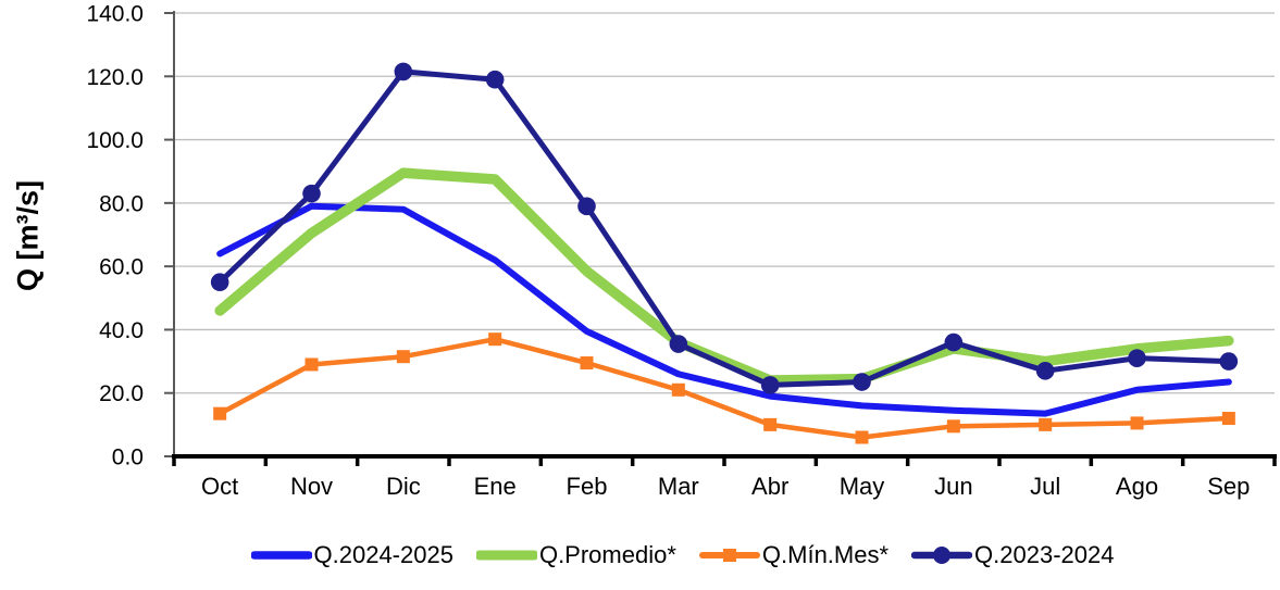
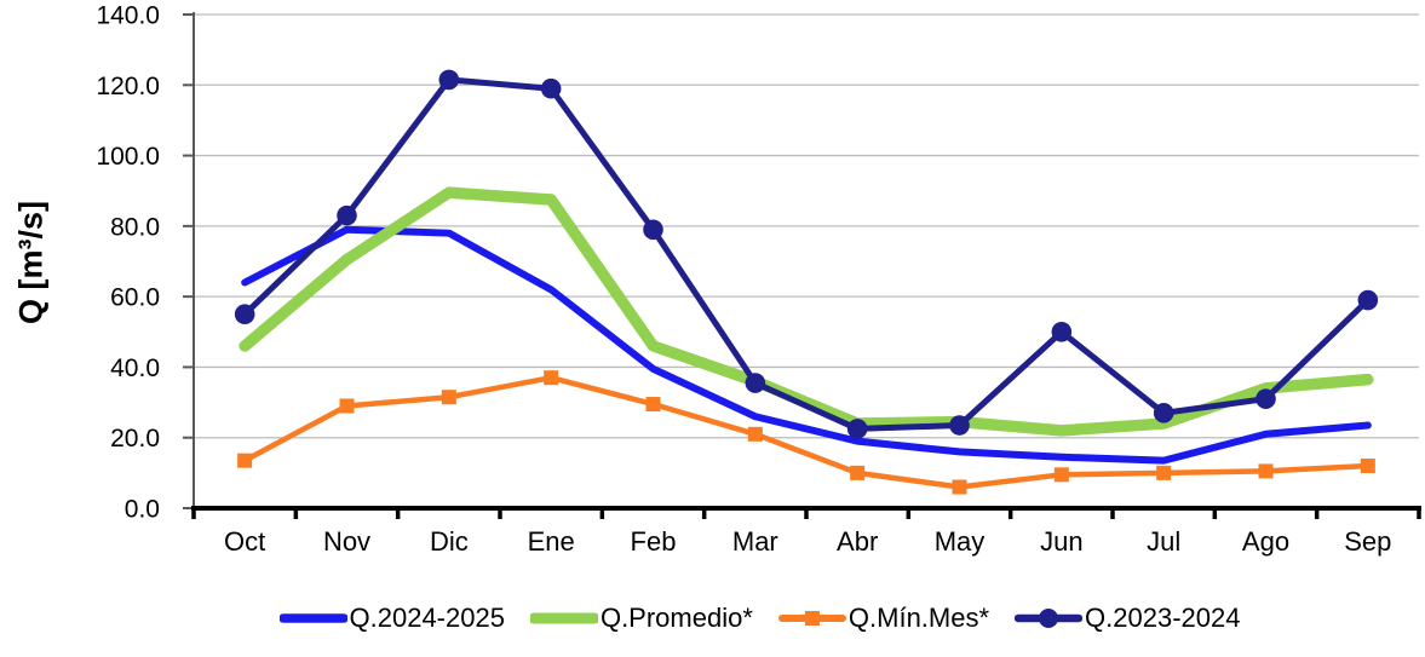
Q.Promedio*/Feb: 58 -> 46
Q.Promedio*/Jun: 34 -> 22
Q.2023-2024/Jun: 36 -> 50
Q.Promedio*/Jul: 30 -> 24
Q.2023-2024/Sep: 30 -> 59
